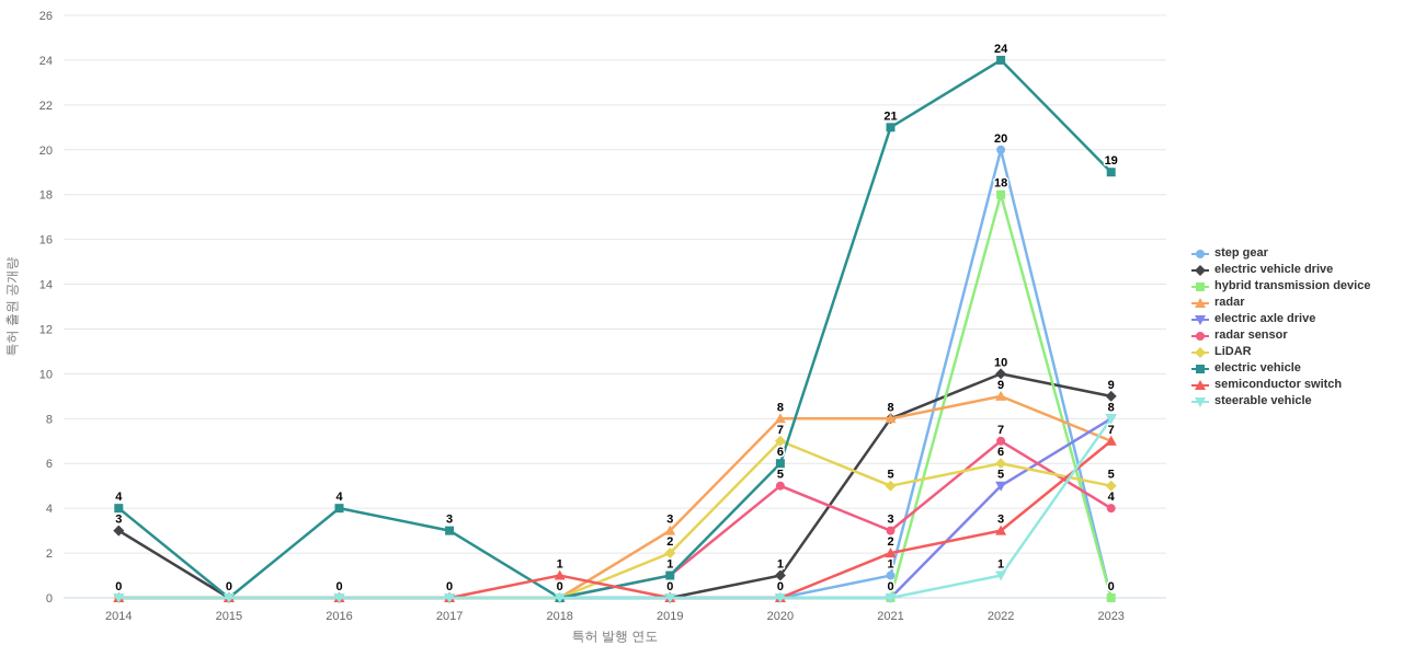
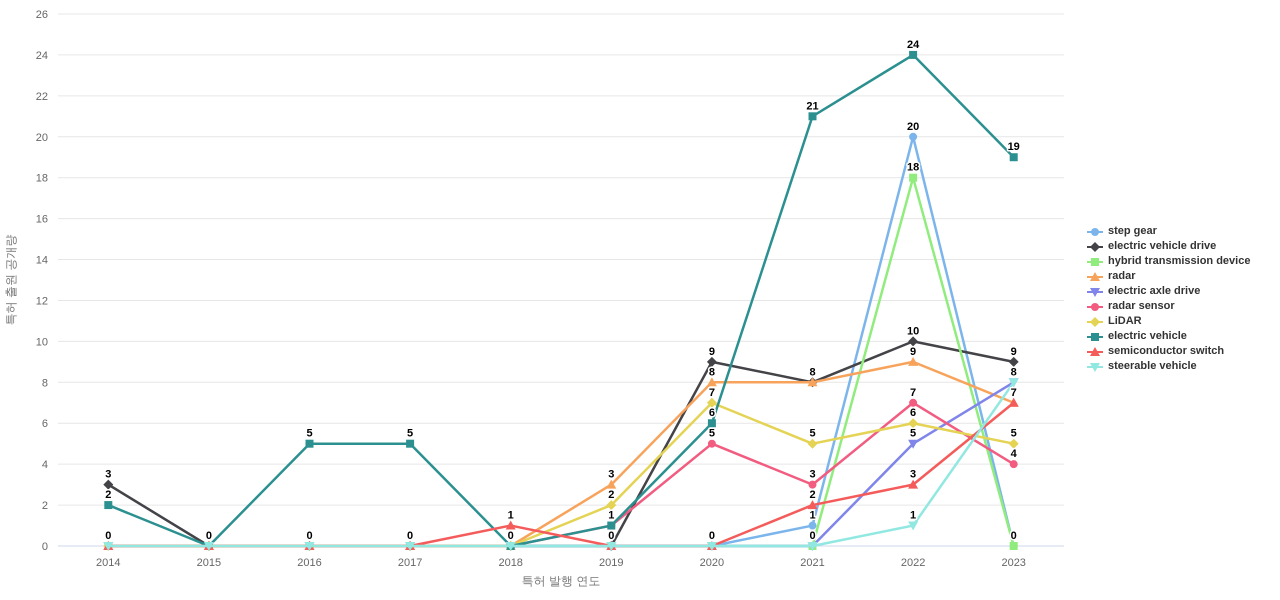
electric vehicle/2014: 4 -> 2
electric vehicle/2016: 4 -> 5
electric vehicle/2017: 3 -> 5
electric vehicle drive/2020: 1 -> 9
